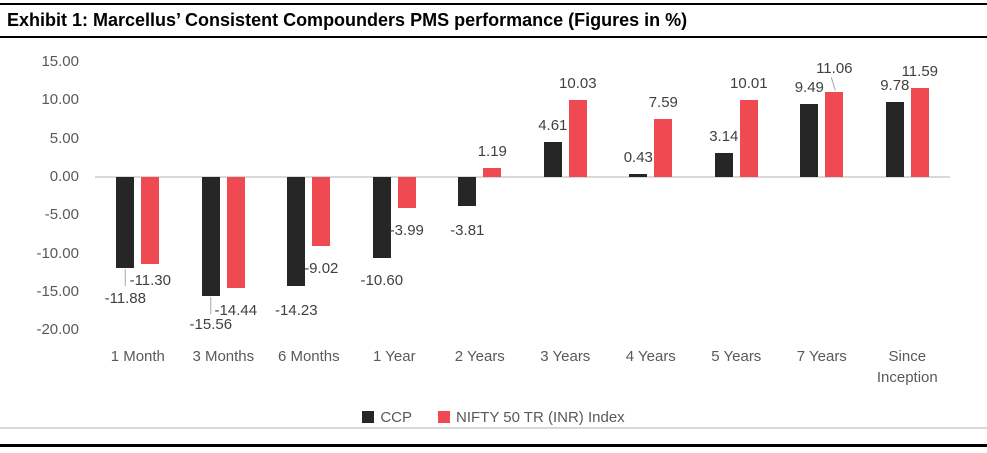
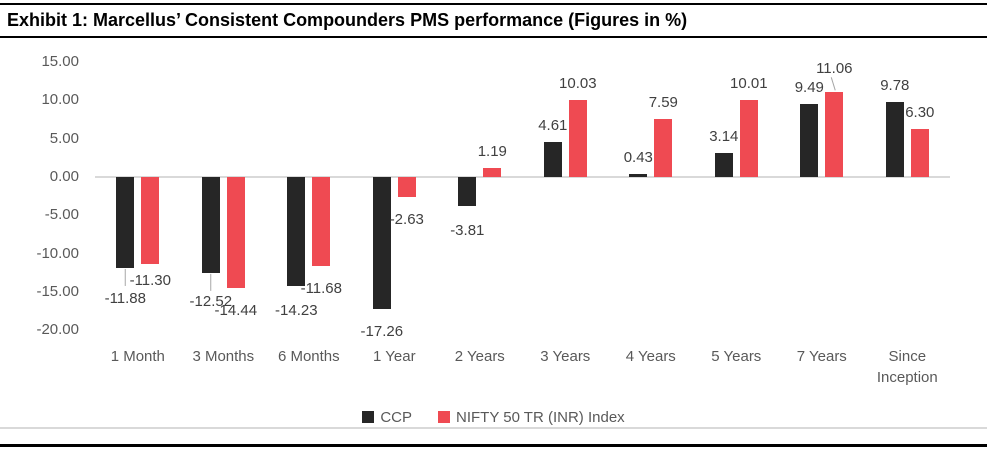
CCP/3 Months: -15.56 -> -12.52
NIFTY 50 TR (INR) Index/6 Months: -9.02 -> -11.68
CCP/1 Year: -10.60 -> -17.26
NIFTY 50 TR (INR) Index/1 Year: -3.99 -> -2.63
NIFTY 50 TR (INR) Index/Since Inception: 11.59 -> 6.30
